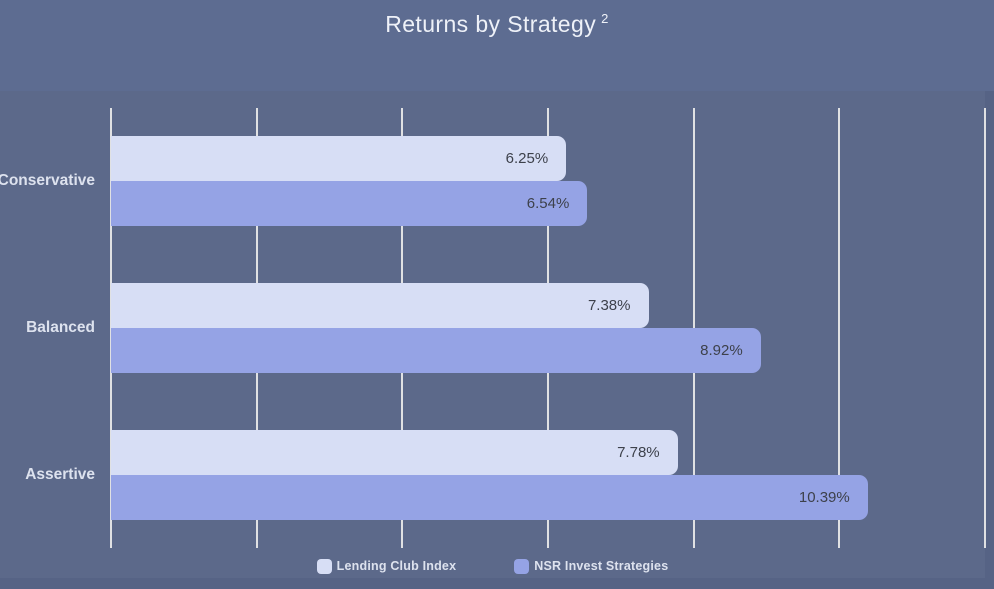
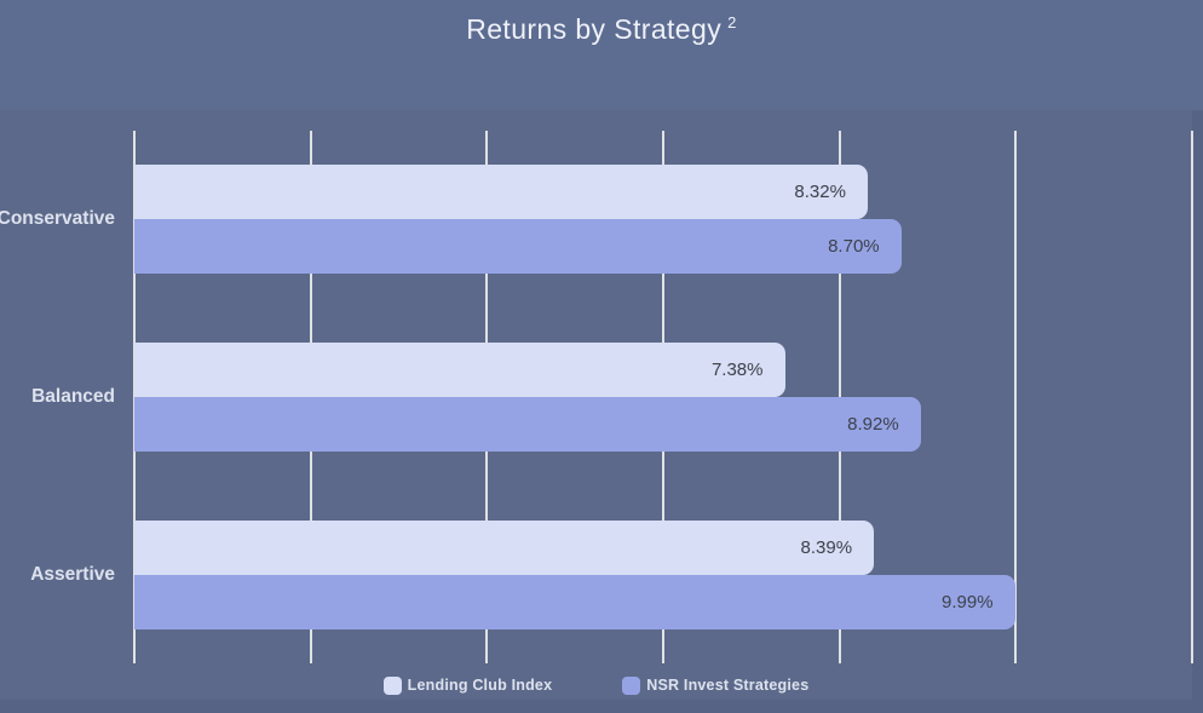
Lending Club Index/Conservative: 6.25% -> 8.32%
NSR Invest Strategies/Conservative: 6.54% -> 8.70%
Lending Club Index/Assertive: 7.78% -> 8.39%
NSR Invest Strategies/Assertive: 10.39% -> 9.99%
